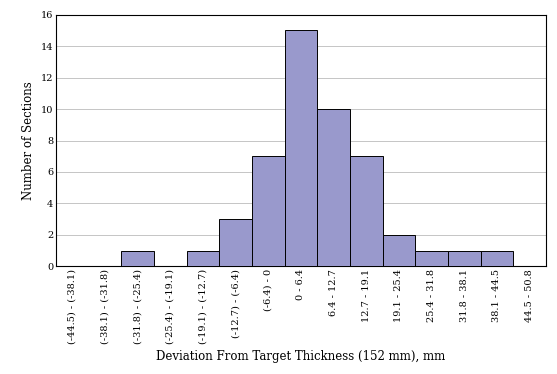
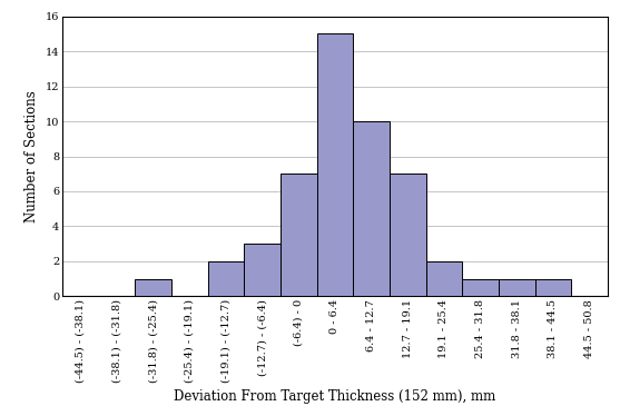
(-19.1) - (-12.7): 1 -> 2
